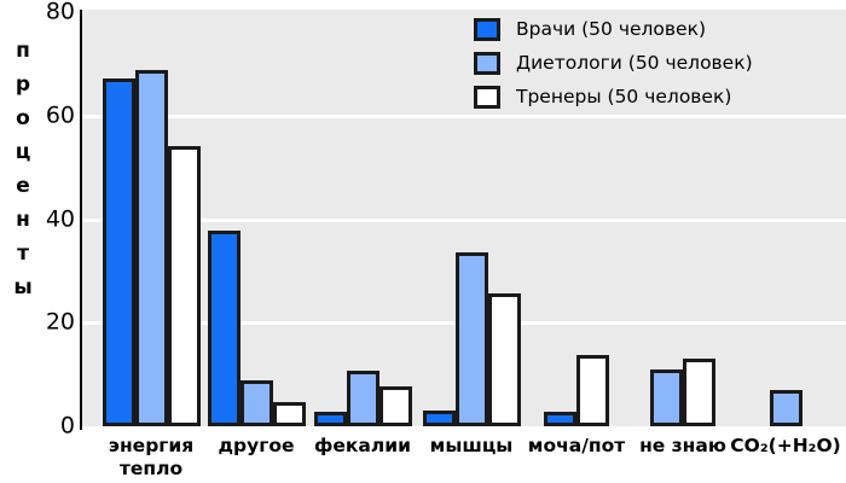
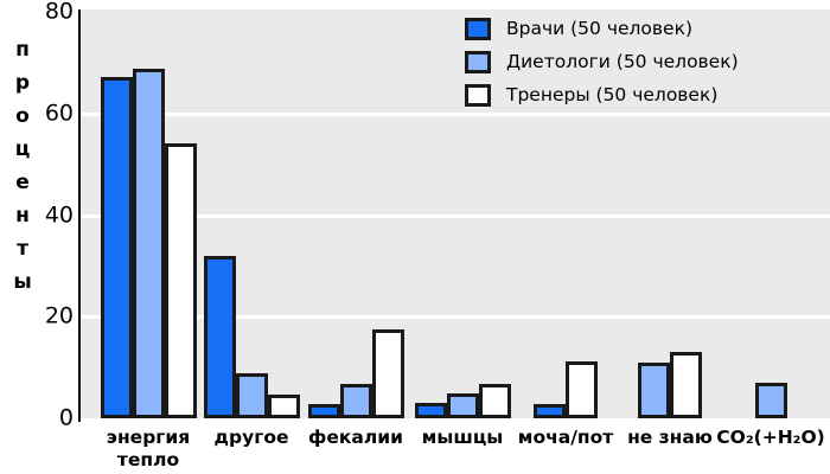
Врачи (50 человек)/другое: 37 -> 31
Диетологи (50 человек)/фекалии: 10 -> 6
Тренеры (50 человек)/фекалии: 7 -> 17
Диетологи (50 человек)/мышцы: 33 -> 4
Тренеры (50 человек)/мышцы: 25 -> 6
Тренеры (50 человек)/моча/пот: 13 -> 10
